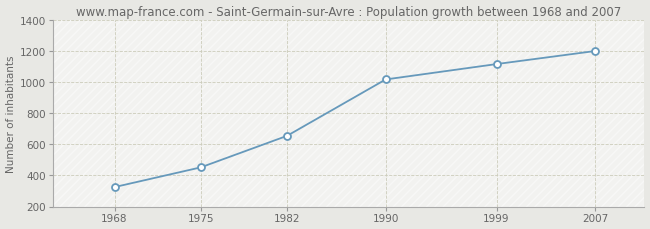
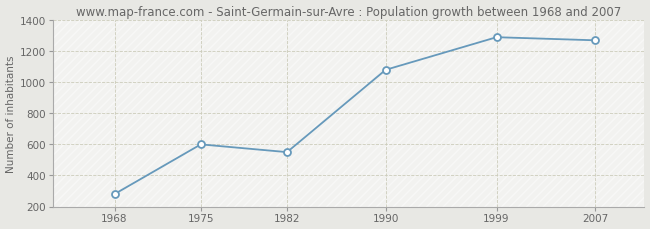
1968: 320 -> 280
1975: 450 -> 600
1982: 660 -> 550
1990: 1020 -> 1080
1999: 1120 -> 1290
2007: 1200 -> 1270
